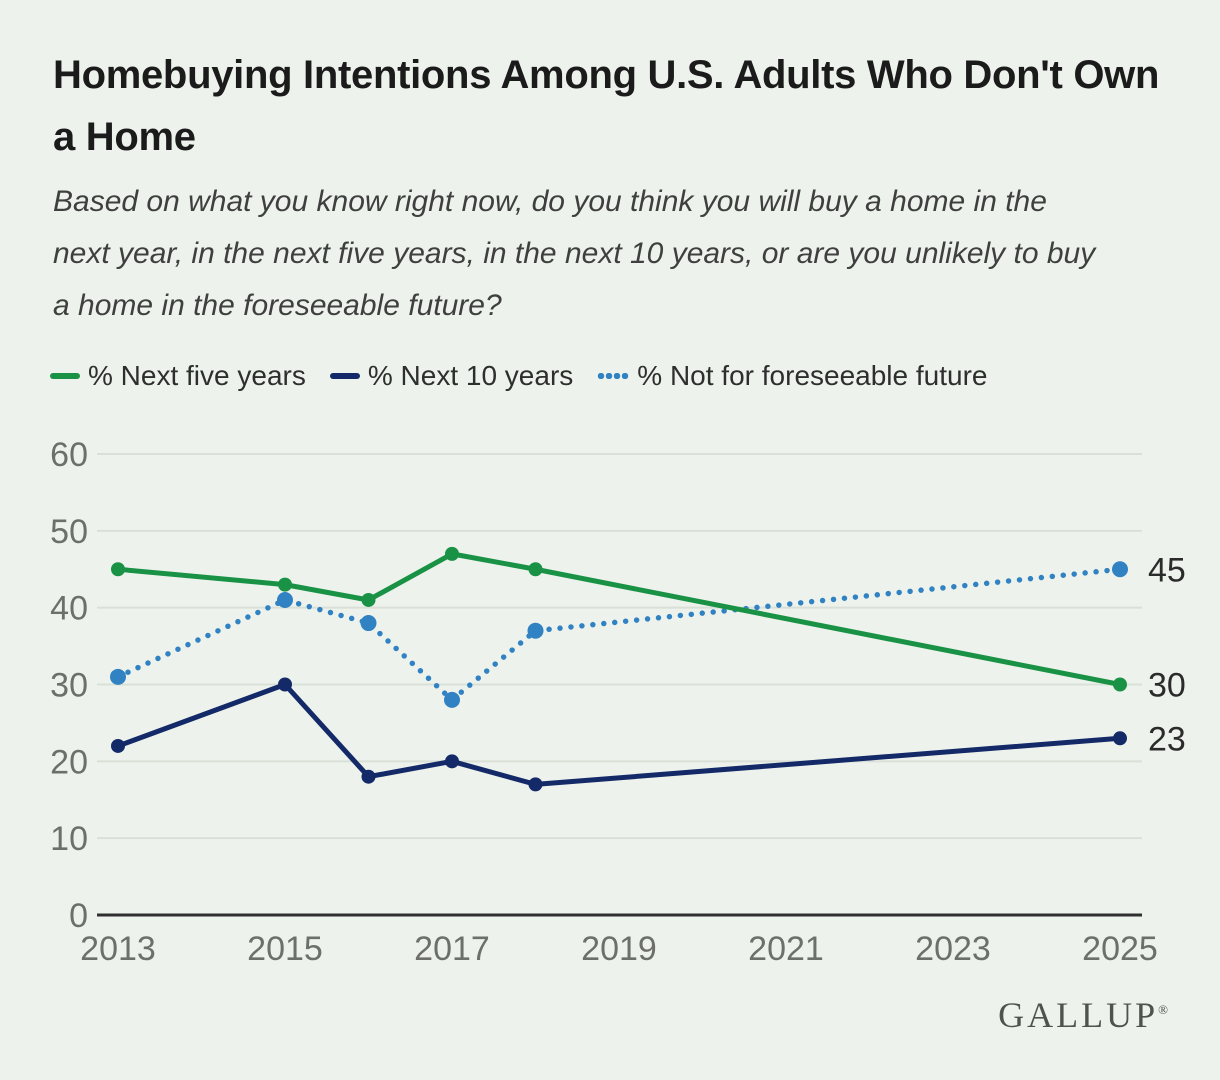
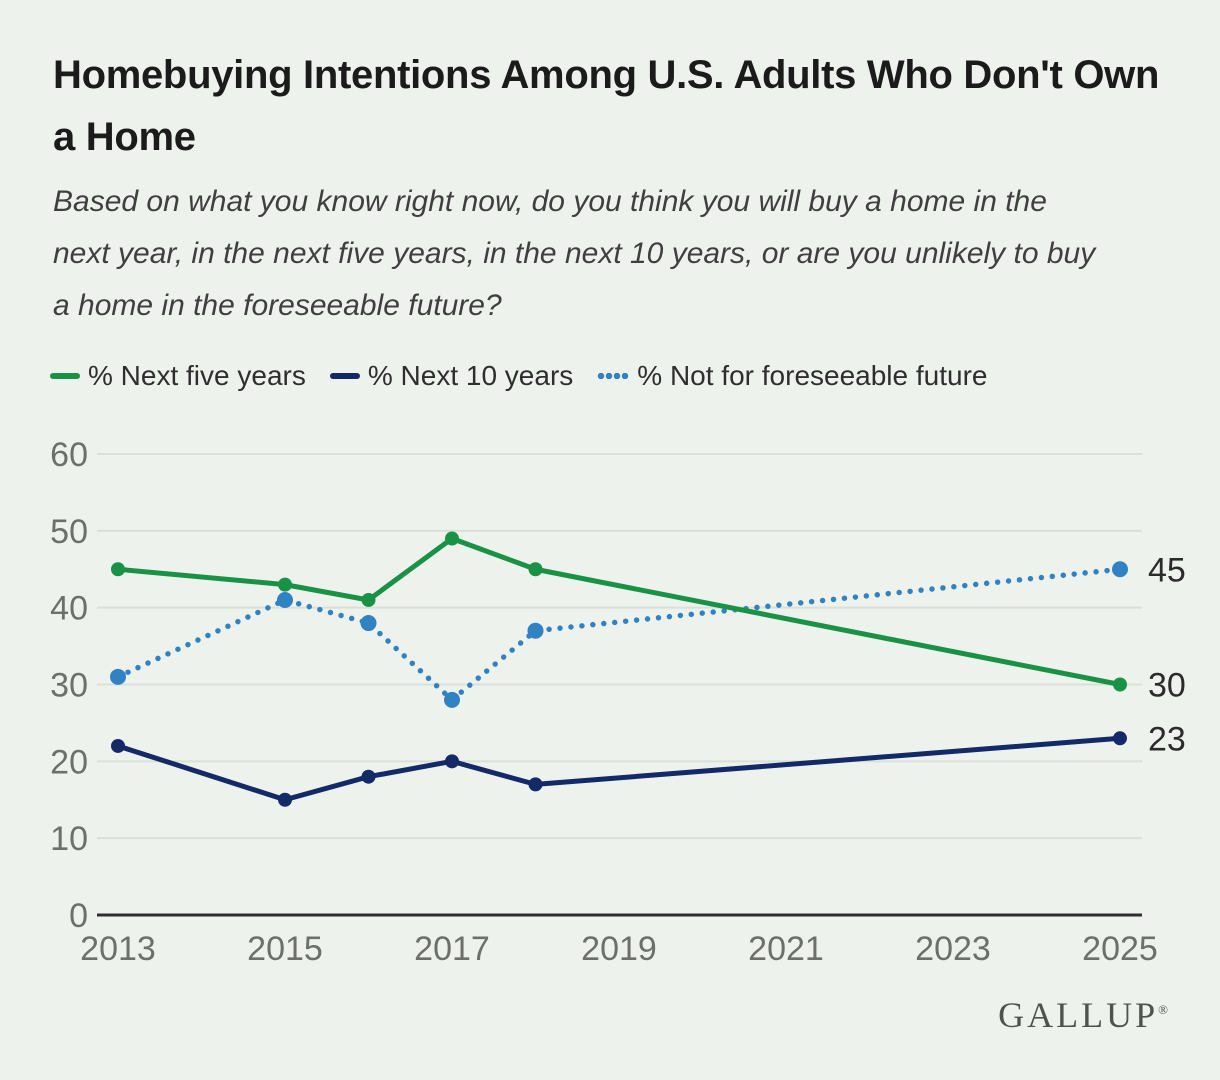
% Next 10 years/2015: 30 -> 15
% Next five years/2017: 47 -> 49
